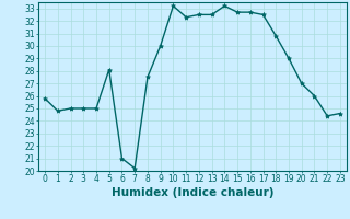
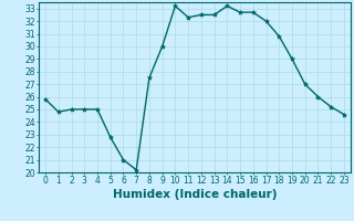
5: 28.1 -> 22.8
17: 32.5 -> 32.0
22: 24.4 -> 25.2
